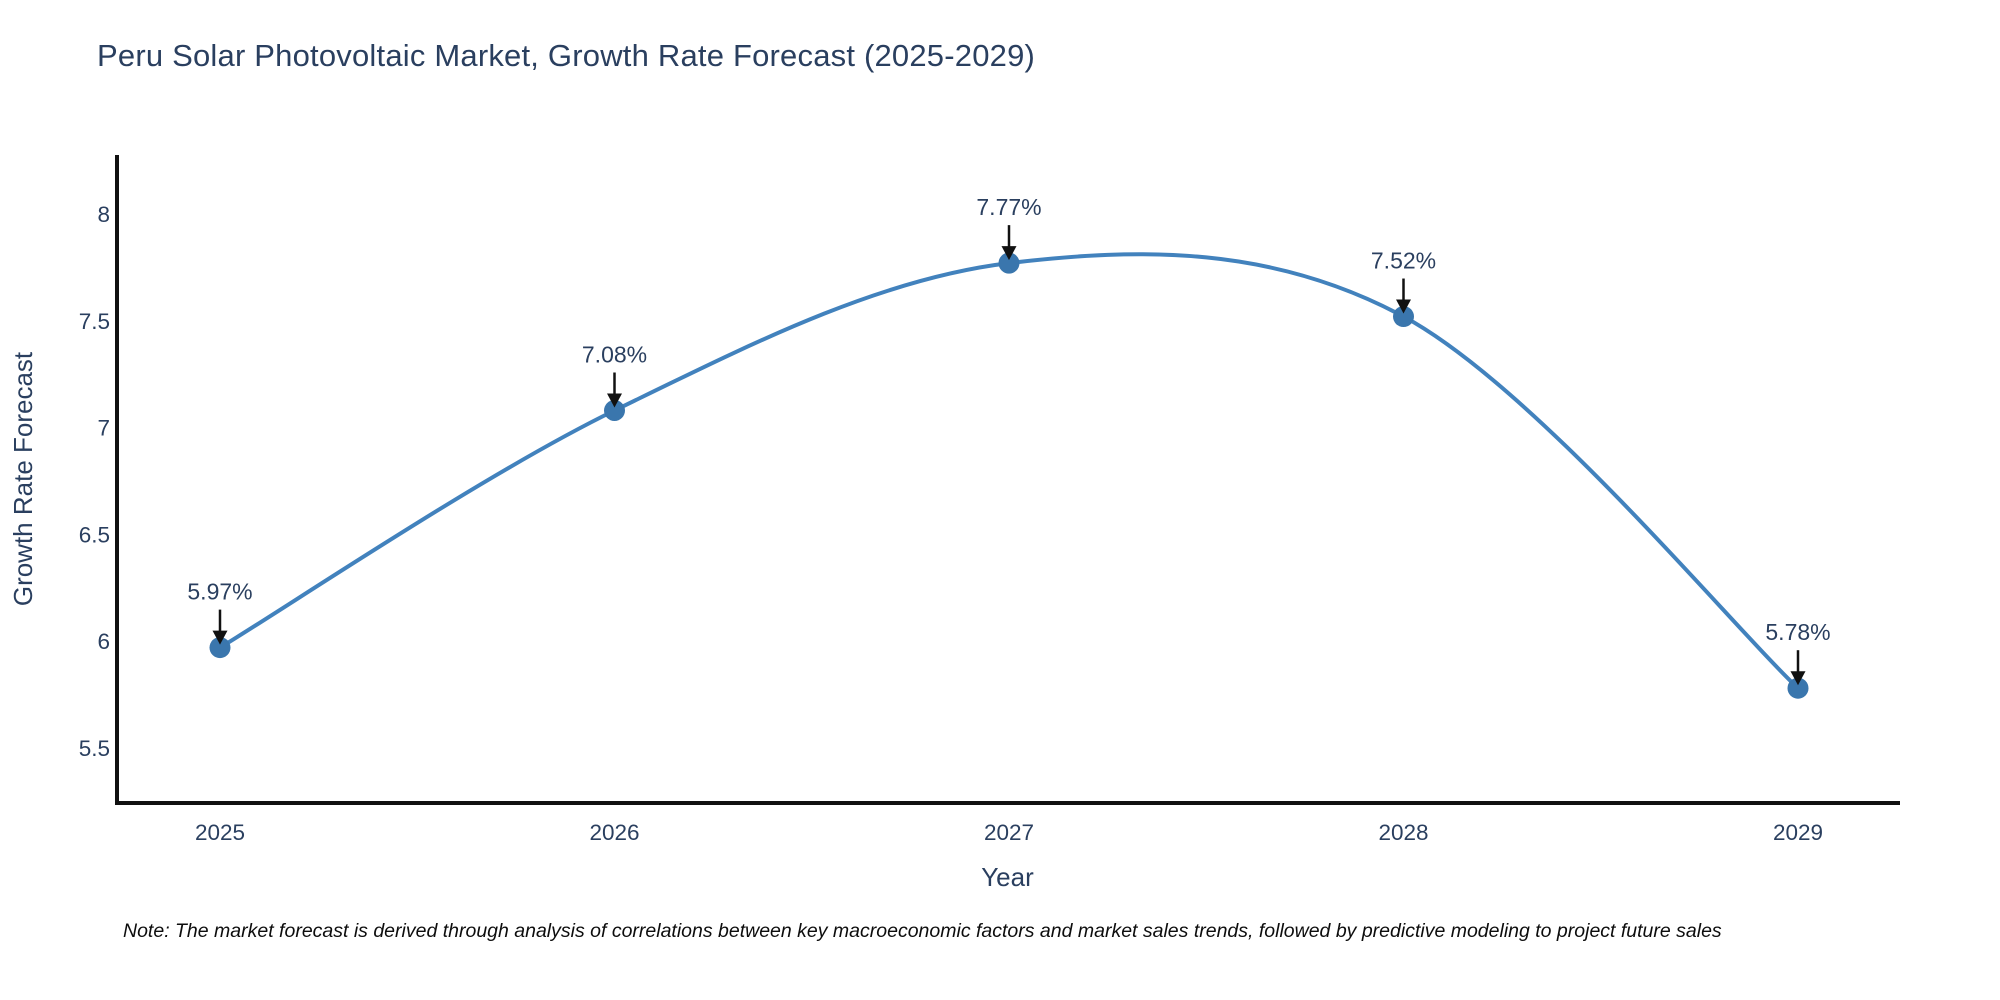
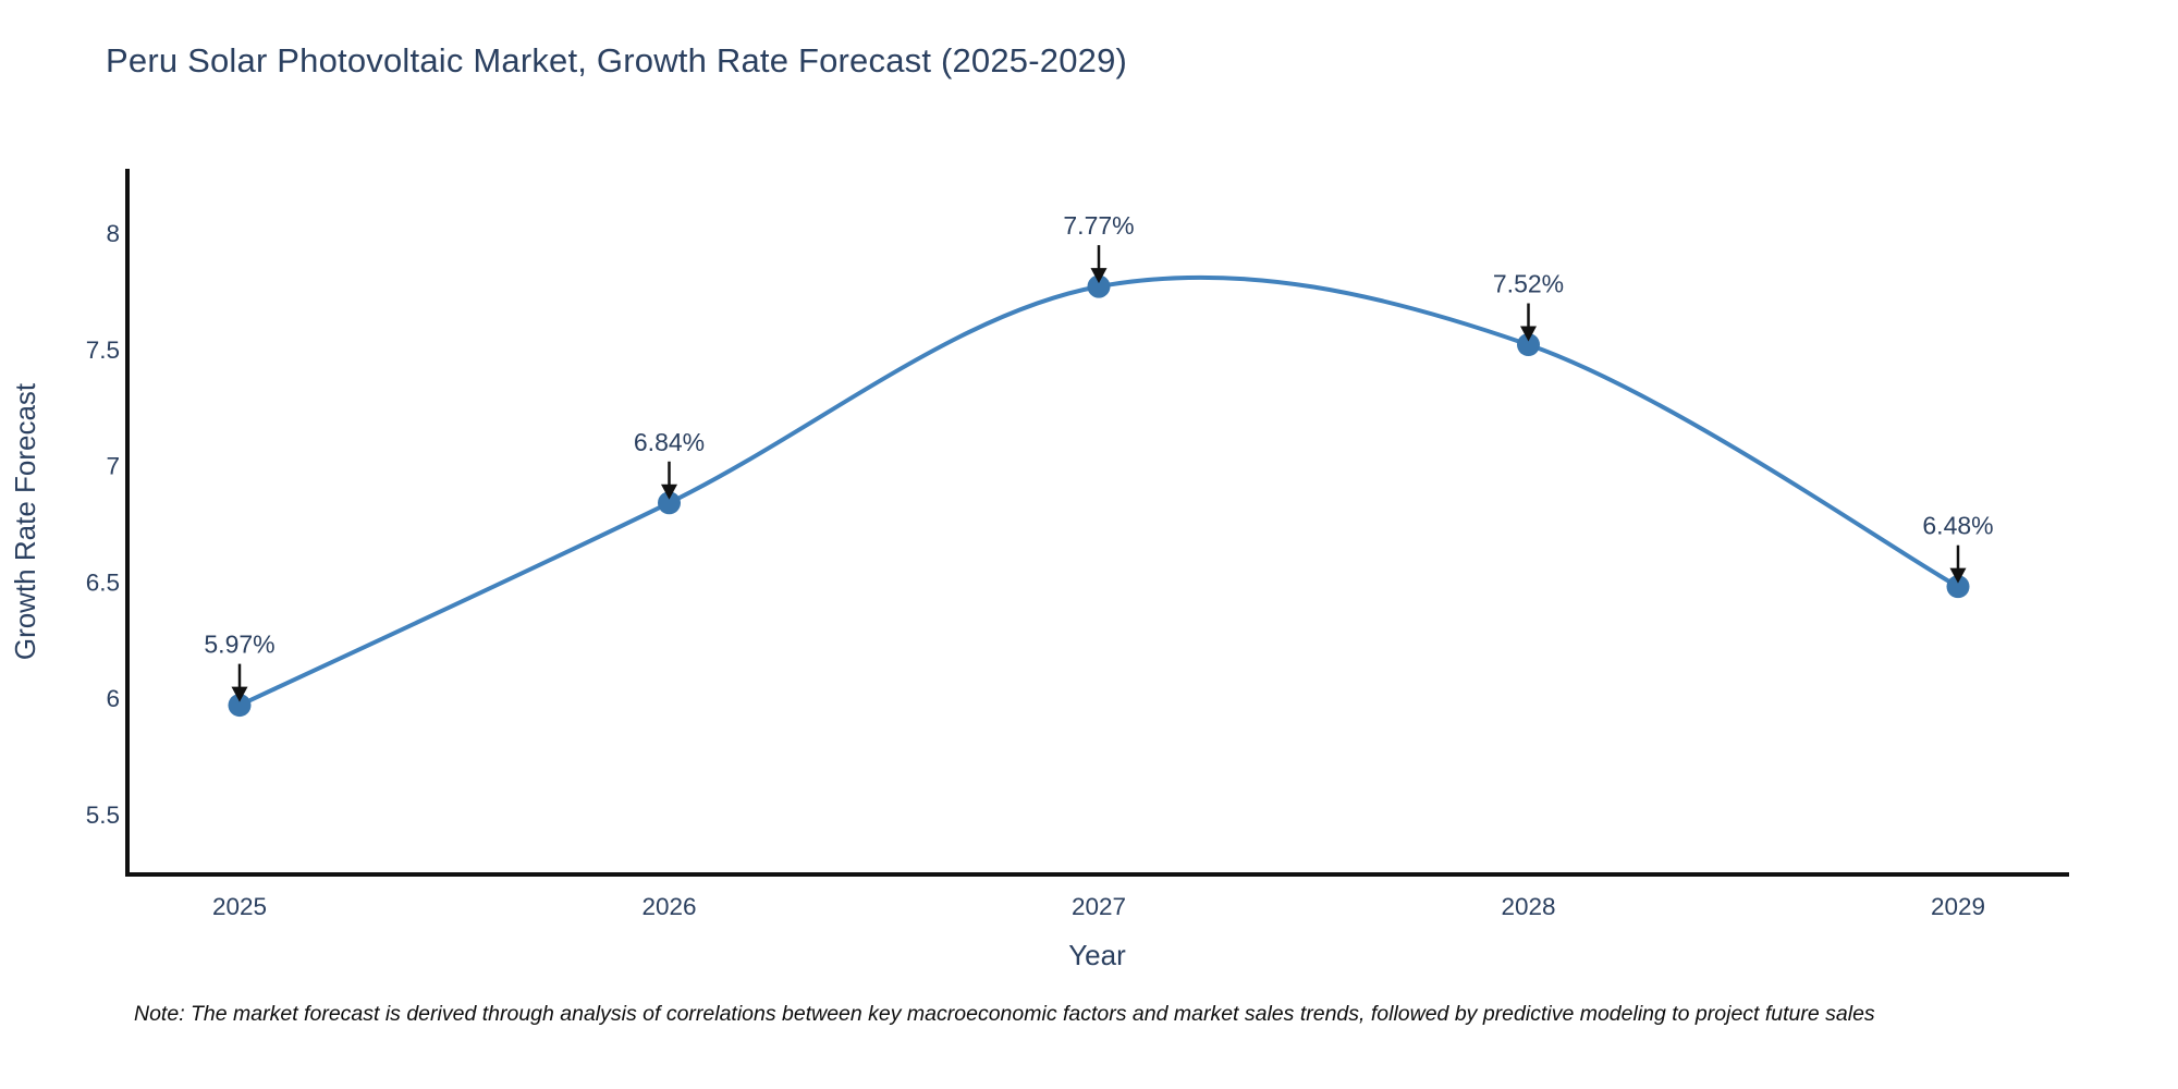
2026: 7.08% -> 6.84%
2029: 5.78% -> 6.48%
